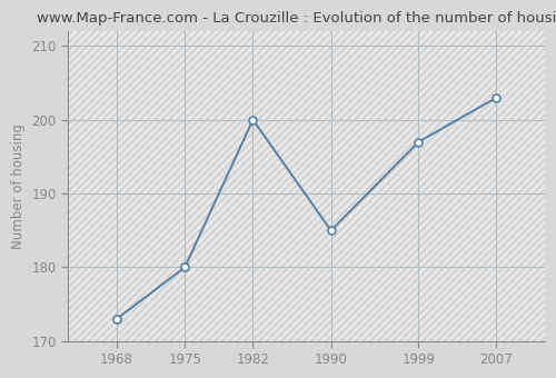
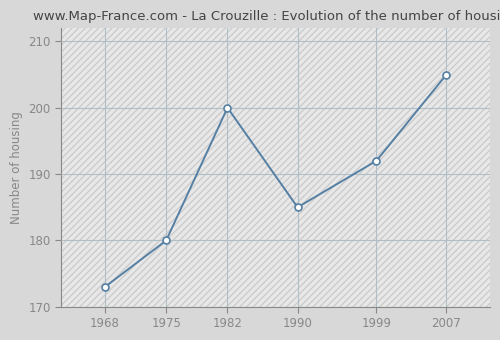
1999: 197 -> 192
2007: 203 -> 205
